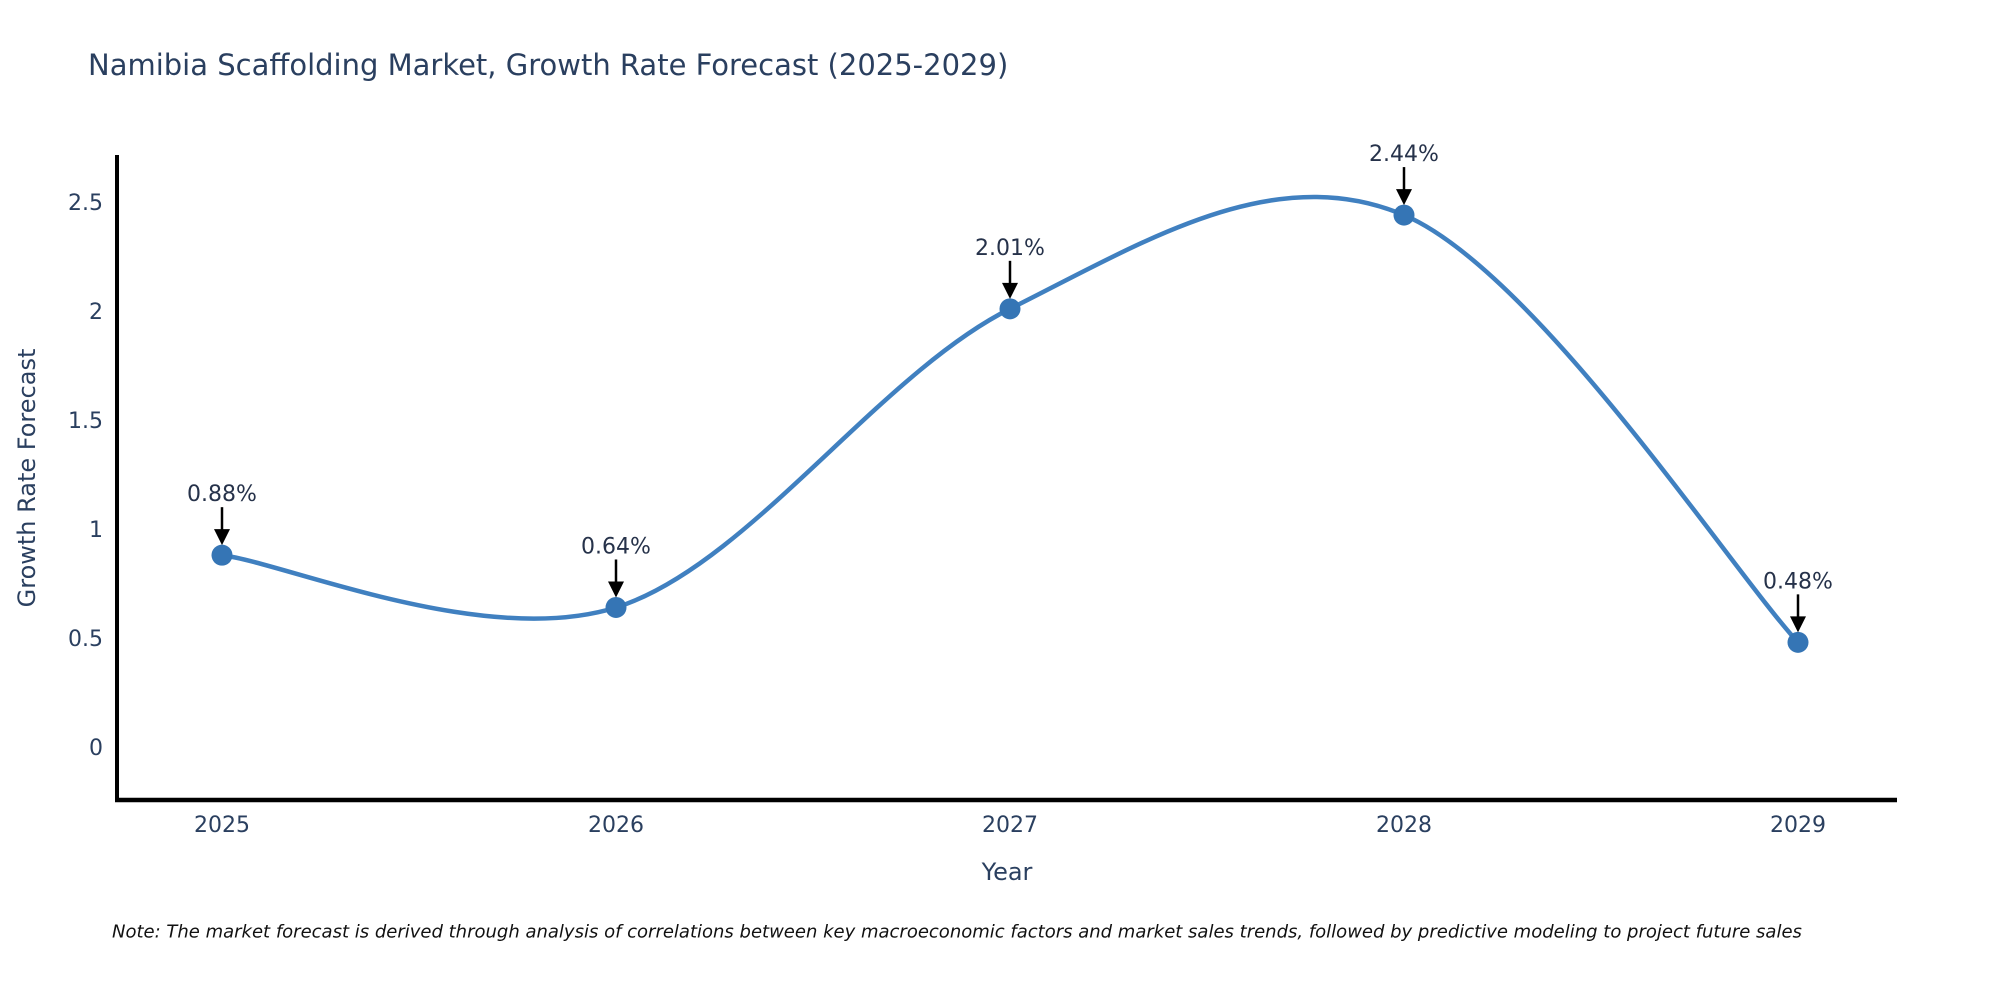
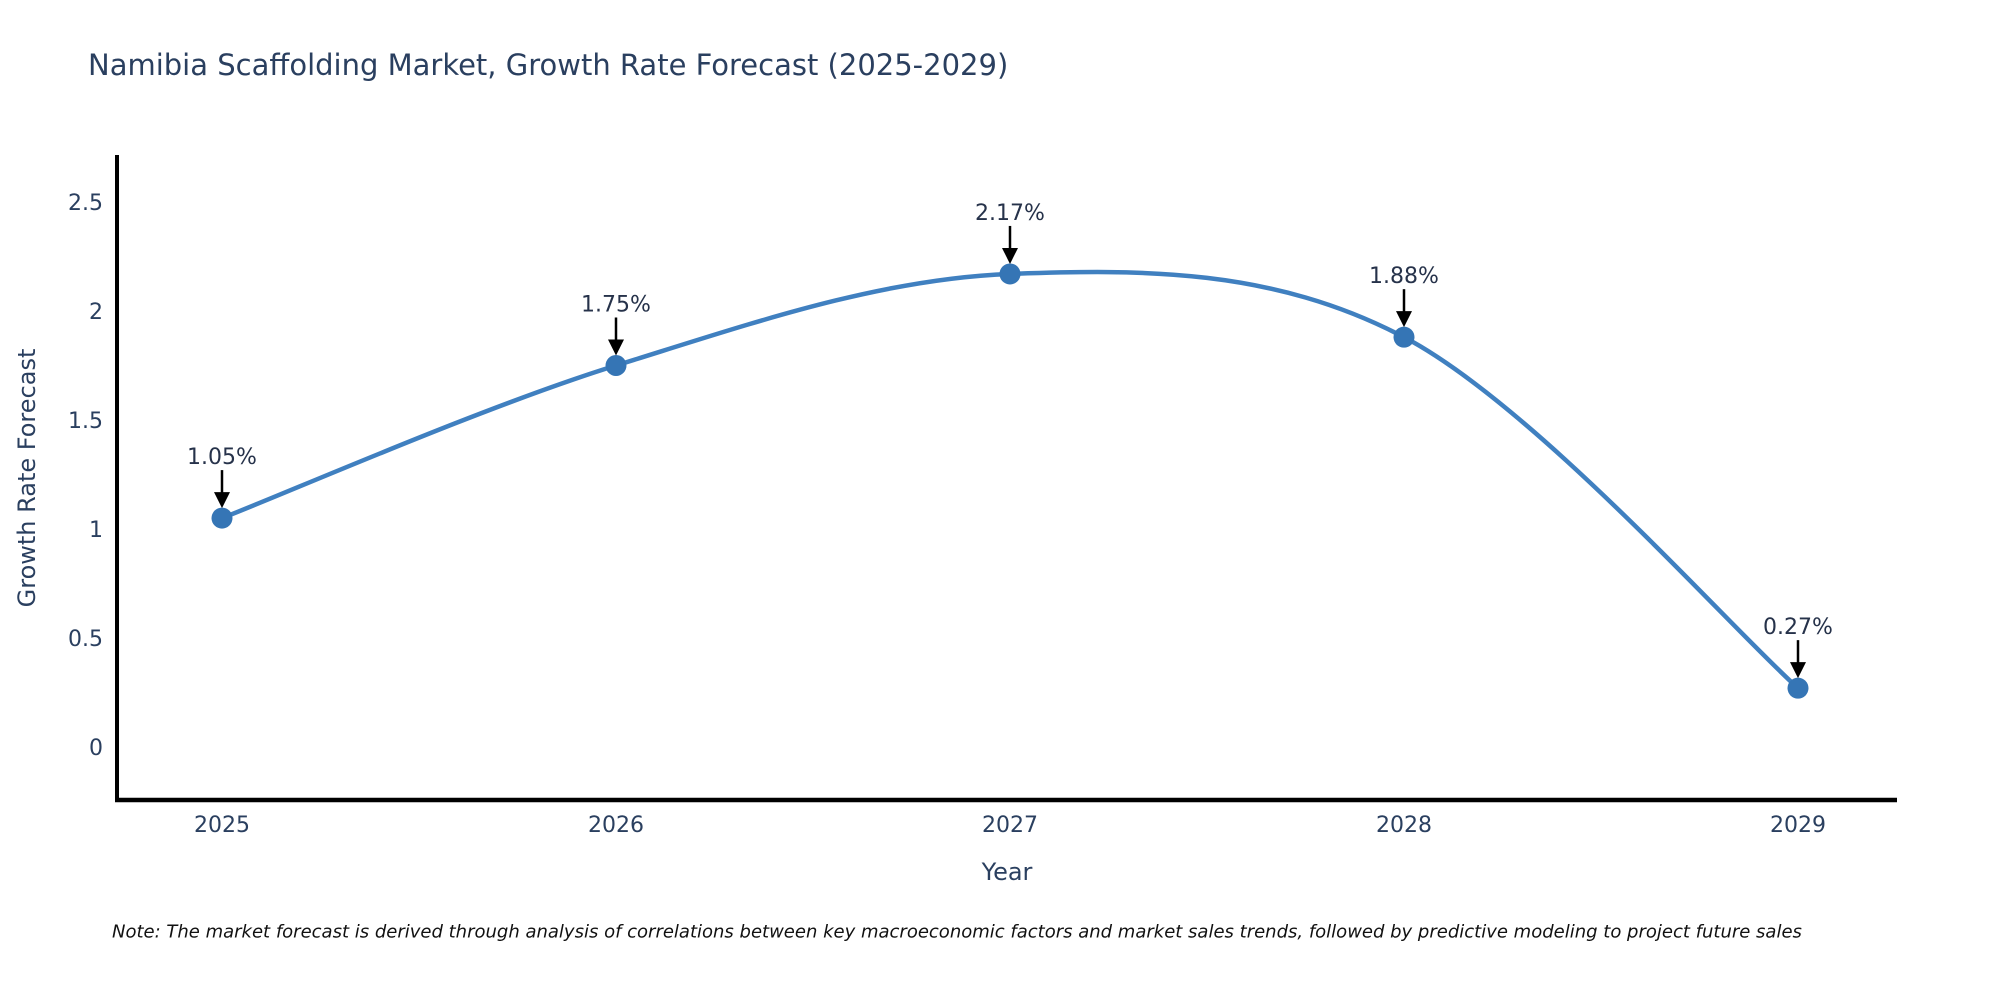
2025: 0.88% -> 1.05%
2026: 0.64% -> 1.75%
2027: 2.01% -> 2.17%
2028: 2.44% -> 1.88%
2029: 0.48% -> 0.27%
